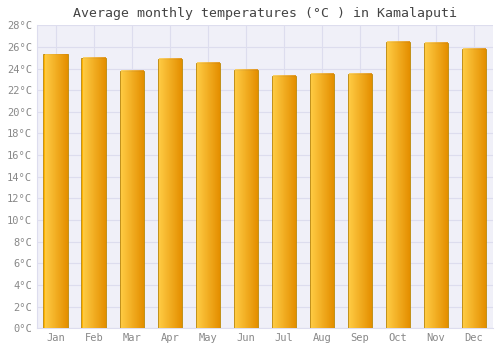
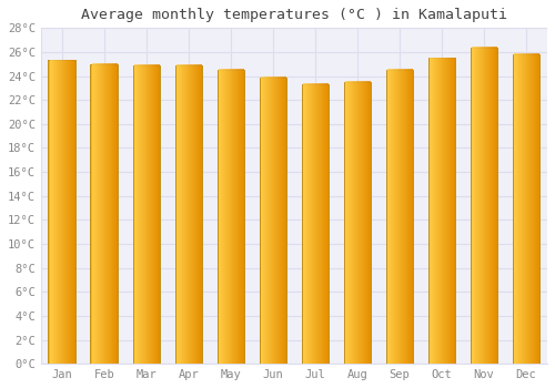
Mar: 23.8°C -> 24.9°C
Sep: 23.5°C -> 24.5°C
Oct: 26.5°C -> 25.5°C
